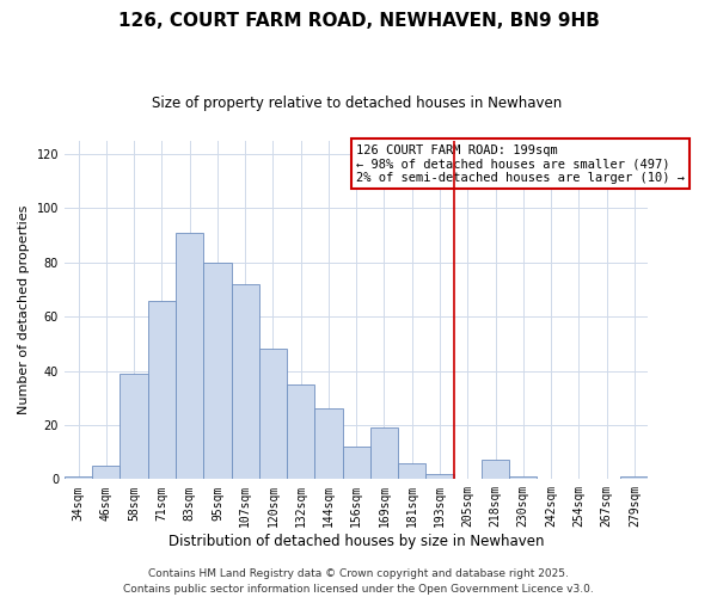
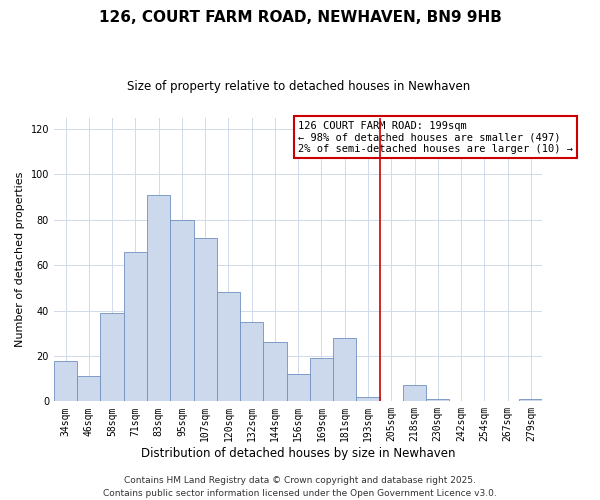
34sqm: 1 -> 18
46sqm: 5 -> 11
181sqm: 6 -> 28
